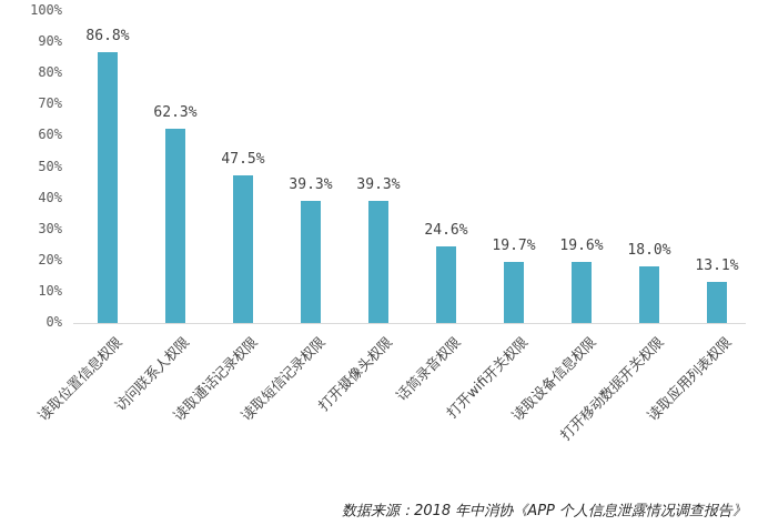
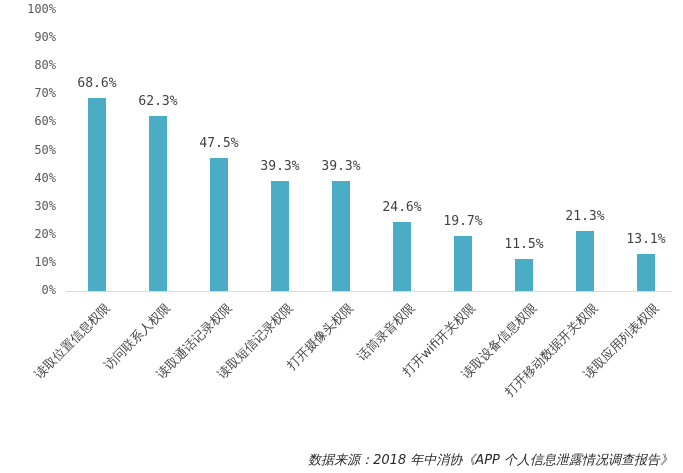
读取位置信息权限: 86.8% -> 68.6%
读取设备信息权限: 19.6% -> 11.5%
打开移动数据开关权限: 18.0% -> 21.3%
